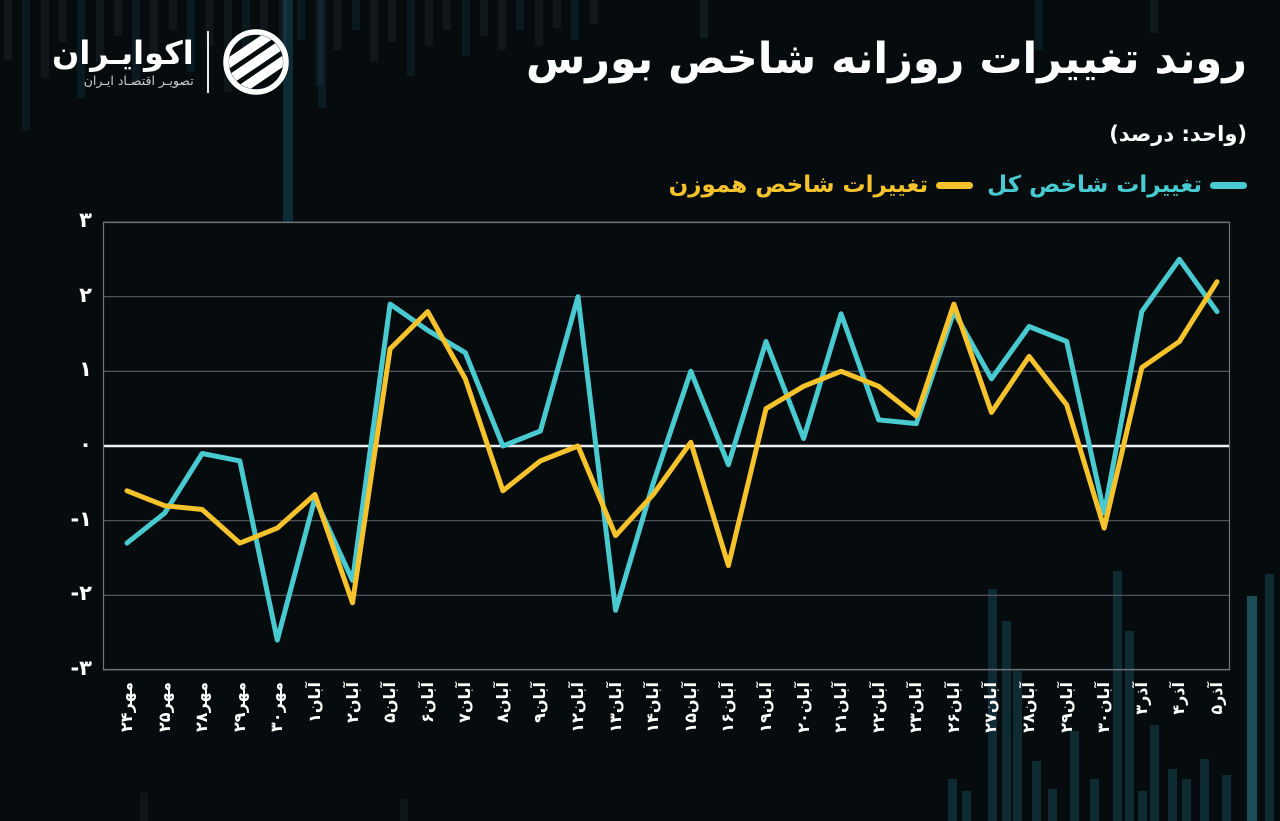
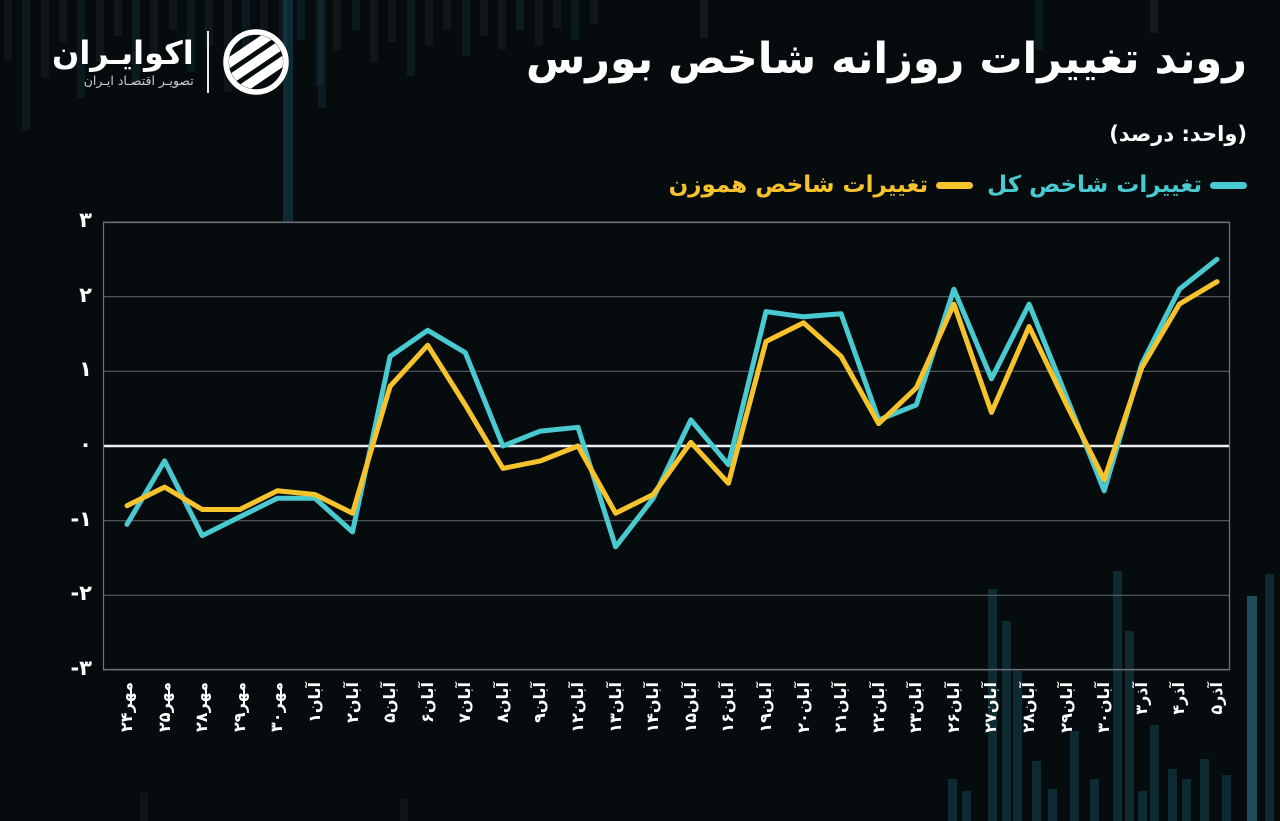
تغییرات شاخص کل/مهر۲۴: -1.3 -> -1.1
تغییرات شاخص هموزن/مهر۲۴: -0.6 -> -0.8
تغییرات شاخص کل/مهر۲۵: -0.9 -> -0.2
تغییرات شاخص هموزن/مهر۲۵: -0.8 -> -0.6
تغییرات شاخص کل/مهر۲۸: -0.1 -> -1.2
تغییرات شاخص کل/مهر۲۹: -0.2 -> -0.9
تغییرات شاخص هموزن/مهر۲۹: -1.3 -> -0.8
تغییرات شاخص کل/مهر۳۰: -2.6 -> -0.7
تغییرات شاخص هموزن/مهر۳۰: -1.1 -> -0.6
تغییرات شاخص کل/آبان۲: -1.8 -> -1.1
تغییرات شاخص هموزن/آبان۲: -2.1 -> -0.9
تغییرات شاخص کل/آبان۵: 1.9 -> 1.2
تغییرات شاخص هموزن/آبان۵: 1.3 -> 0.8
تغییرات شاخص هموزن/آبان۶: 1.8 -> 1.4
تغییرات شاخص هموزن/آبان۷: 0.9 -> 0.6
تغییرات شاخص هموزن/آبان۸: -0.6 -> -0.3
تغییرات شاخص کل/آبان۱۲: 2.0 -> 0.2
تغییرات شاخص کل/آبان۱۳: -2.2 -> -1.4
تغییرات شاخص هموزن/آبان۱۳: -1.2 -> -0.9
تغییرات شاخص کل/آبان۱۴: -0.5 -> -0.7
تغییرات شاخص کل/آبان۱۵: 1.0 -> 0.3
تغییرات شاخص هموزن/آبان۱۶: -1.6 -> -0.5
تغییرات شاخص کل/آبان۱۹: 1.4 -> 1.8
تغییرات شاخص هموزن/آبان۱۹: 0.5 -> 1.4
تغییرات شاخص کل/آبان۲۰: 0.1 -> 1.7
تغییرات شاخص هموزن/آبان۲۰: 0.8 -> 1.6
تغییرات شاخص هموزن/آبان۲۱: 1.0 -> 1.2
تغییرات شاخص هموزن/آبان۲۲: 0.8 -> 0.3
تغییرات شاخص کل/آبان۲۳: 0.3 -> 0.6
تغییرات شاخص هموزن/آبان۲۳: 0.4 -> 0.8
تغییرات شاخص کل/آبان۲۶: 1.8 -> 2.1
تغییرات شاخص کل/آبان۲۸: 1.6 -> 1.9
تغییرات شاخص هموزن/آبان۲۸: 1.2 -> 1.6
تغییرات شاخص کل/آبان۲۹: 1.4 -> 0.7
تغییرات شاخص کل/آبان۳۰: -0.9 -> -0.6
تغییرات شاخص هموزن/آبان۳۰: -1.1 -> -0.5
تغییرات شاخص کل/آذر۳: 1.8 -> 1.1
تغییرات شاخص کل/آذر۴: 2.5 -> 2.1
تغییرات شاخص هموزن/آذر۴: 1.4 -> 1.9
تغییرات شاخص کل/آذر۵: 1.8 -> 2.5
